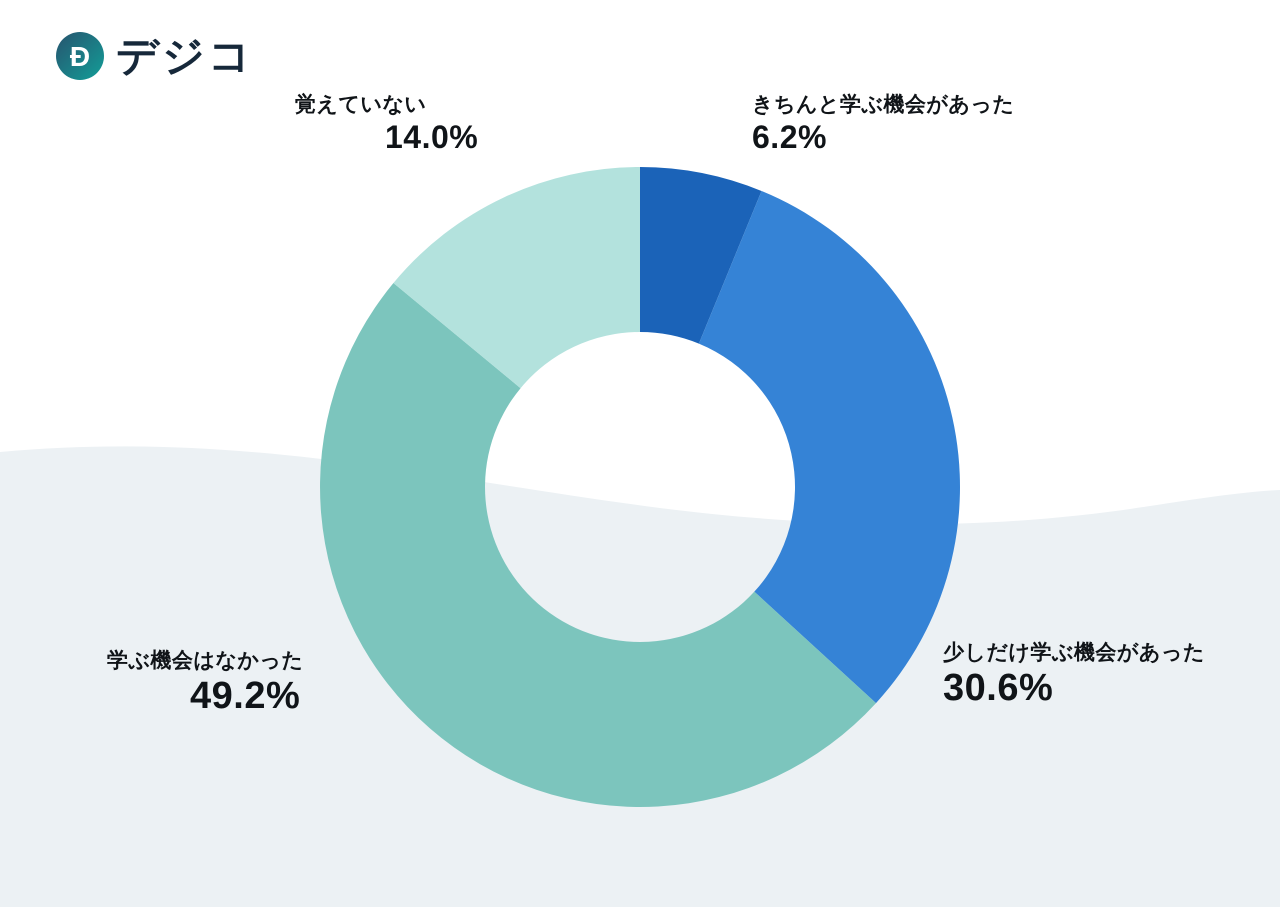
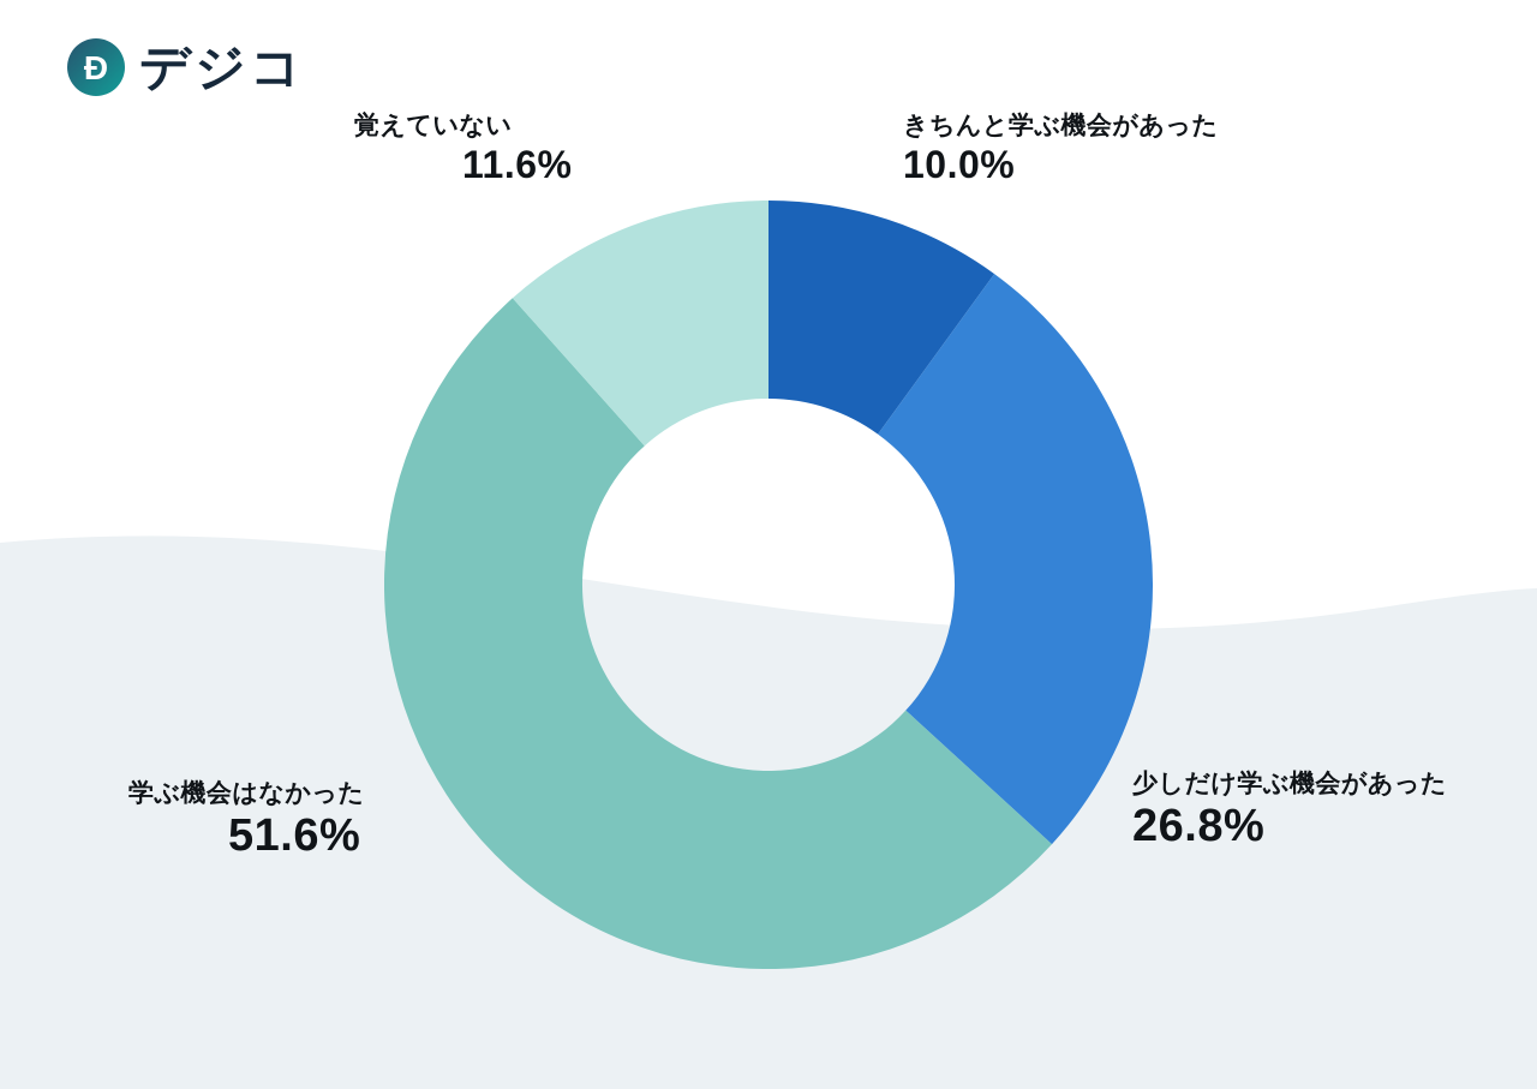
きちんと学ぶ機会があった: 6.2% -> 10.0%
少しだけ学ぶ機会があった: 30.6% -> 26.8%
学ぶ機会はなかった: 49.2% -> 51.6%
覚えていない: 14.0% -> 11.6%
